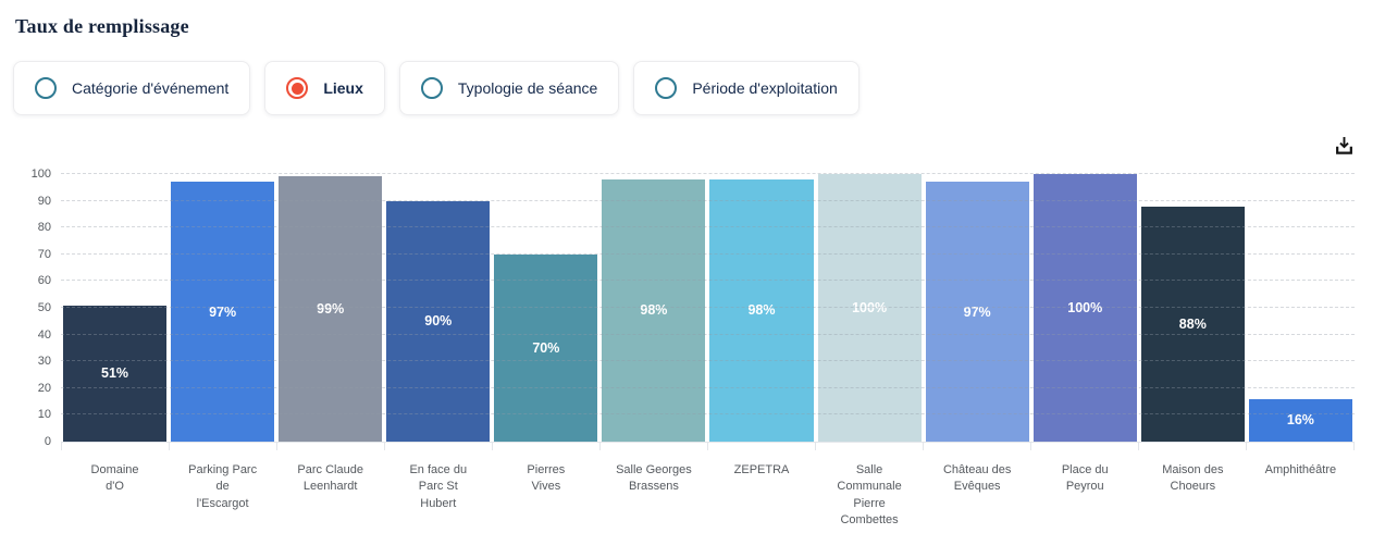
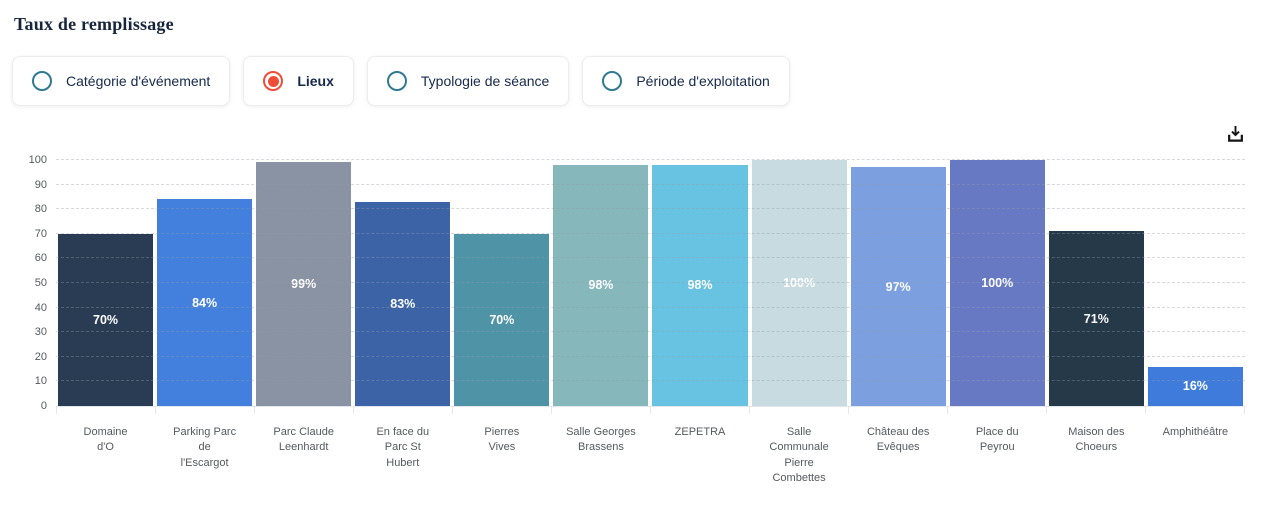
Domaine d'O: 51% -> 70%
Parking Parc de l'Escargot: 97% -> 84%
En face du Parc St Hubert: 90% -> 83%
Maison des Choeurs: 88% -> 71%
